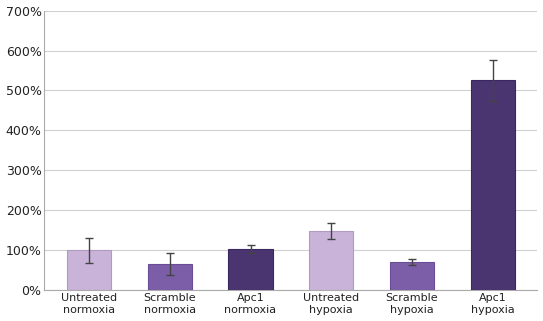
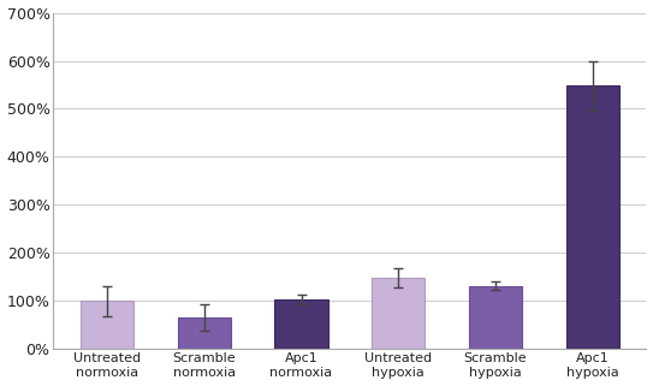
Scramble hypoxia: 70% -> 132%
Apc1 hypoxia: 525% -> 548%
